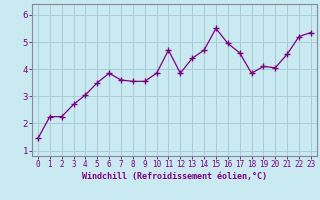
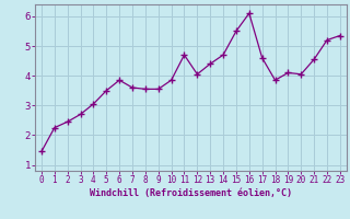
2: 2.25 -> 2.45
12: 3.85 -> 4.05
16: 4.95 -> 6.10
